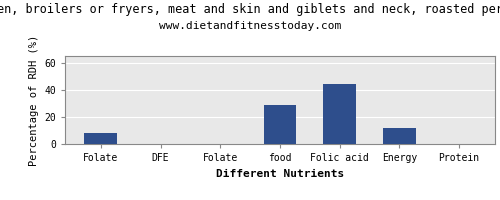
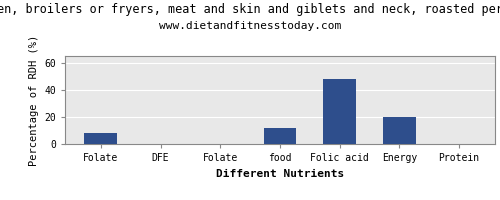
food: 29 -> 12
Folic acid: 44 -> 48
Energy: 12 -> 20
